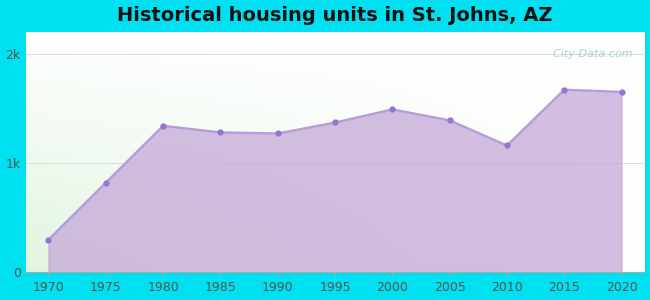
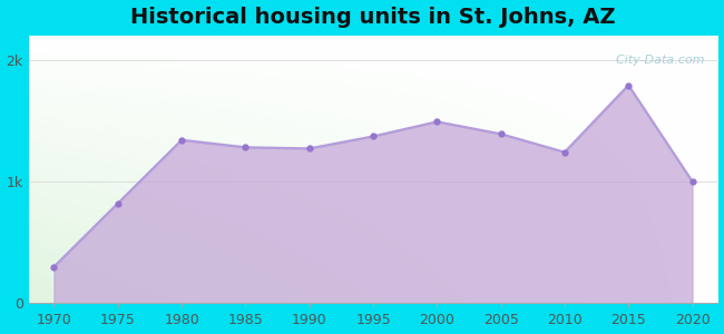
2010: 1.16k -> 1.24k
2015: 1.67k -> 1.79k
2020: 1.65k -> 1.00k
